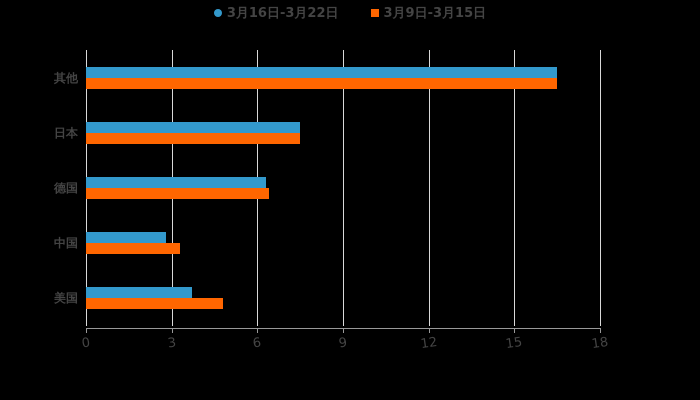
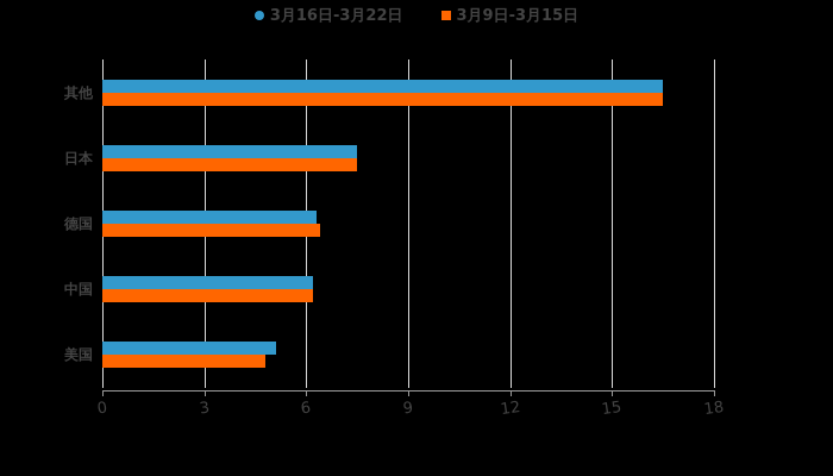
3月16日-3月22日/中国: 2.8 -> 6.2
3月9日-3月15日/中国: 3.3 -> 6.2
3月16日-3月22日/美国: 3.7 -> 5.1
